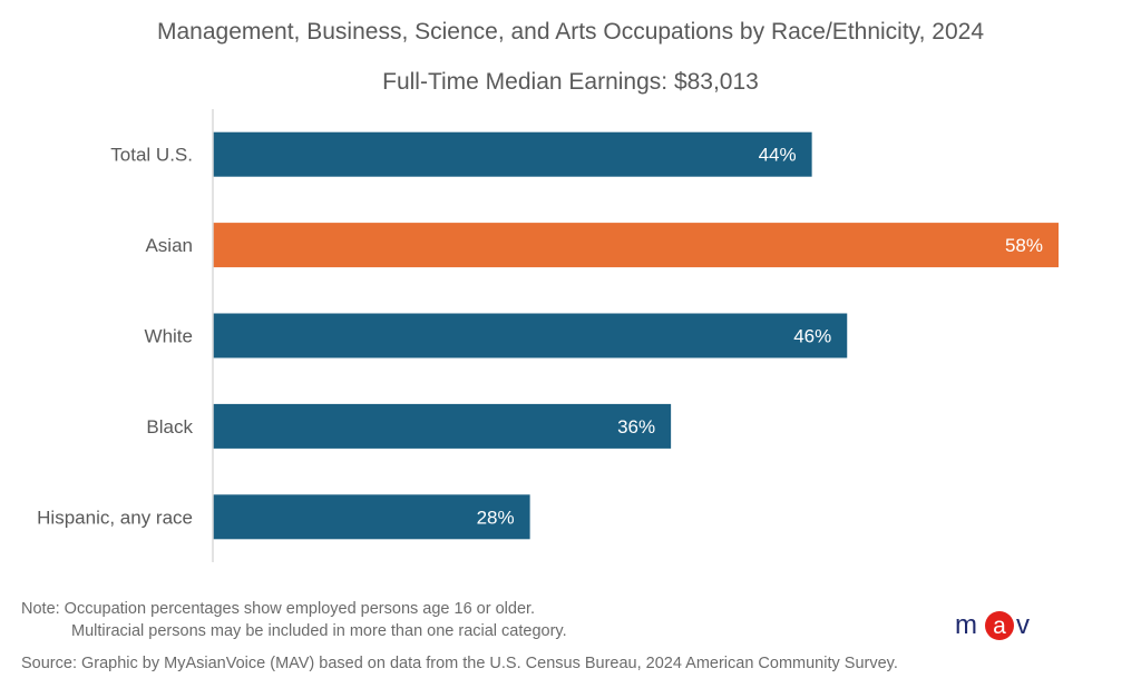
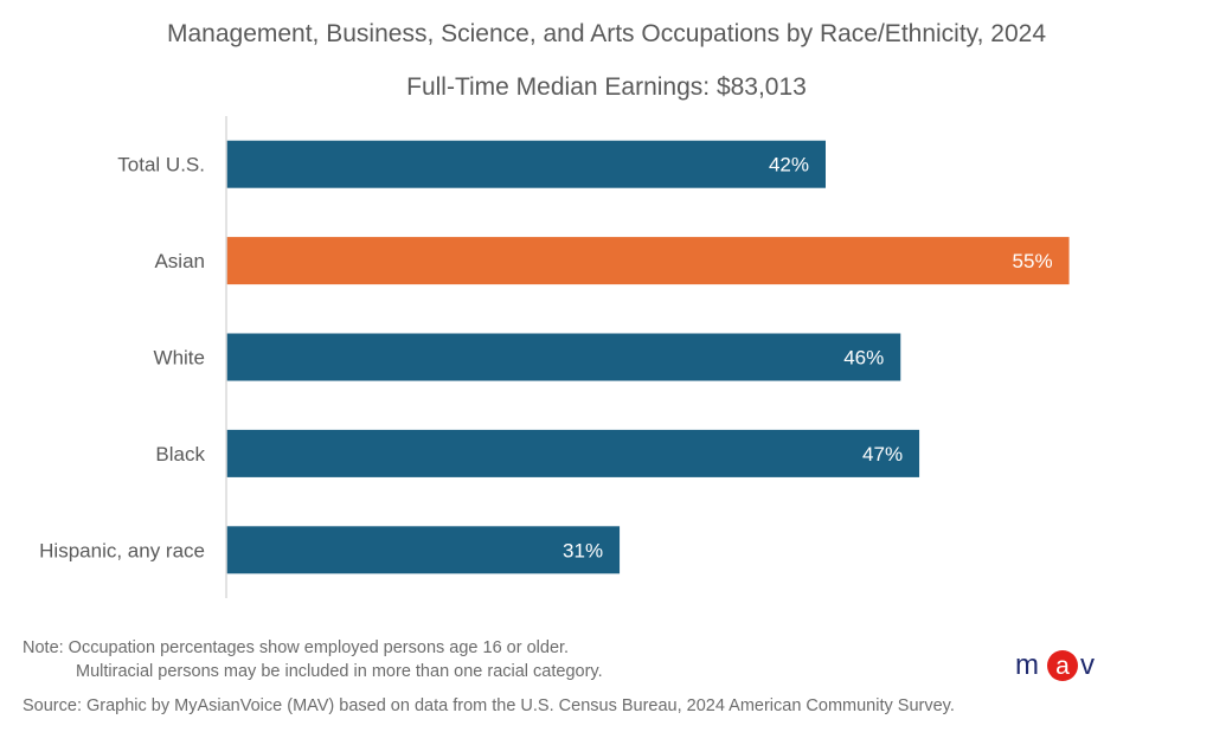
Total U.S.: 44% -> 42%
Asian: 58% -> 55%
Black: 36% -> 47%
Hispanic, any race: 28% -> 31%
